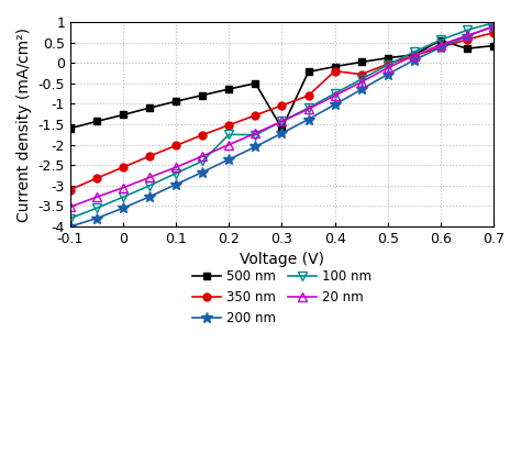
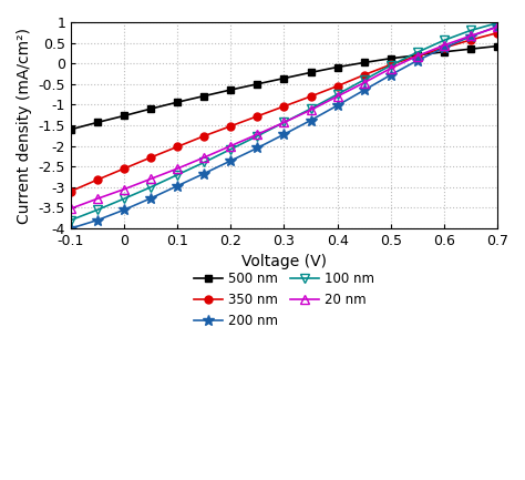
100 nm/0.2: -1.75 -> -2.08
500 nm/0.3: -1.60 -> -0.36
350 nm/0.4: -0.20 -> -0.55
500 nm/0.6: 0.55 -> 0.28
